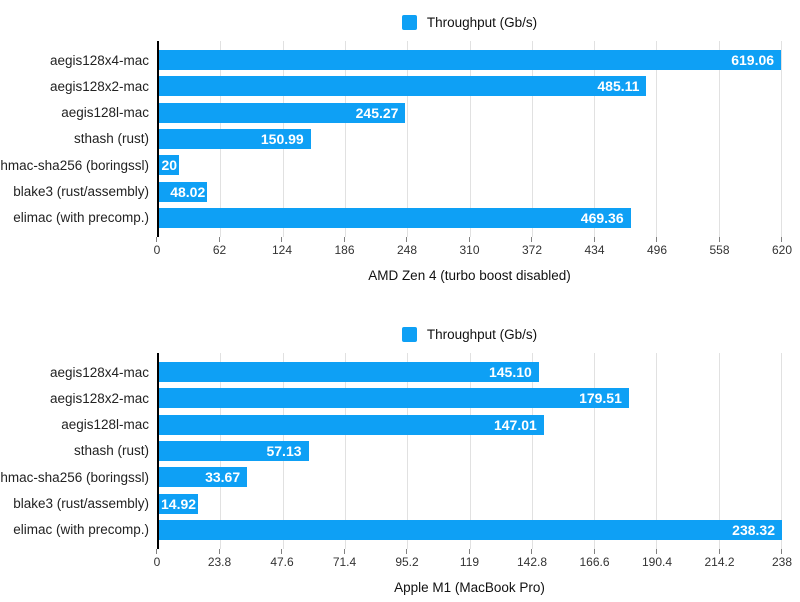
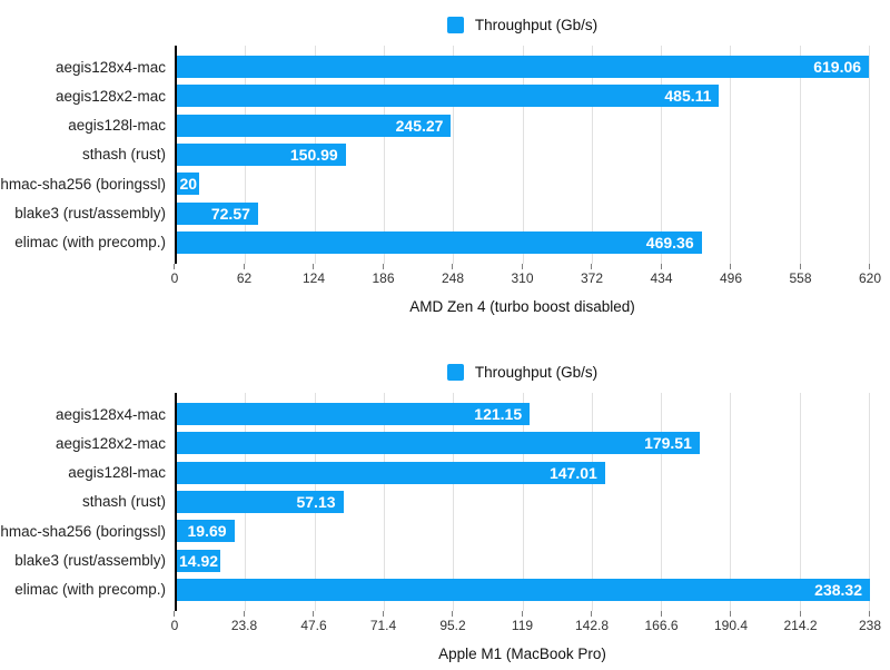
AMD Zen 4 (turbo boost disabled)/blake3 (rust/assembly): 48.02 -> 72.57
Apple M1 (MacBook Pro)/aegis128x4-mac: 145.10 -> 121.15
Apple M1 (MacBook Pro)/hmac-sha256 (boringssl): 33.67 -> 19.69
